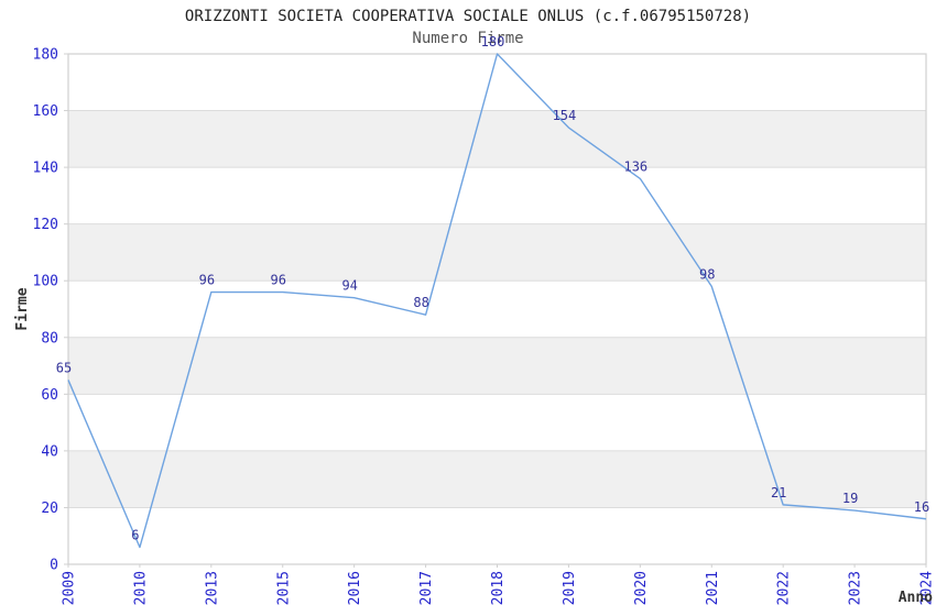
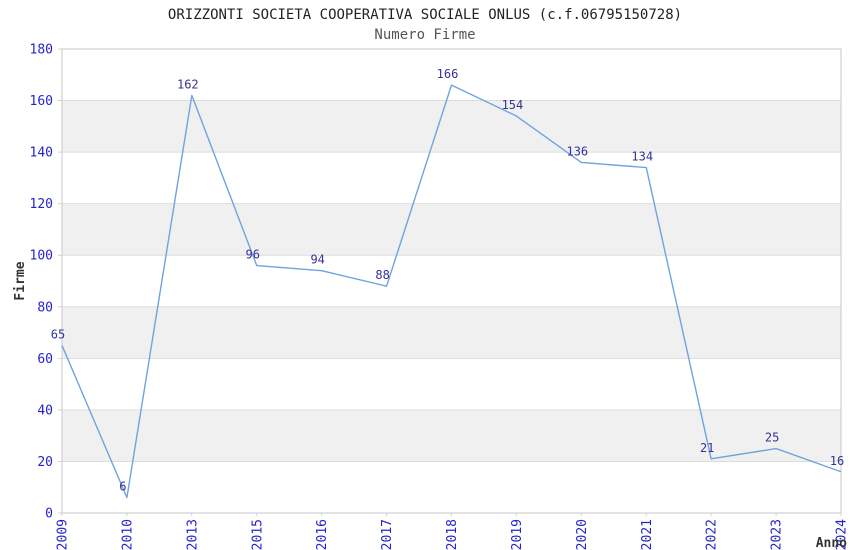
2013: 96 -> 162
2018: 180 -> 166
2021: 98 -> 134
2023: 19 -> 25
